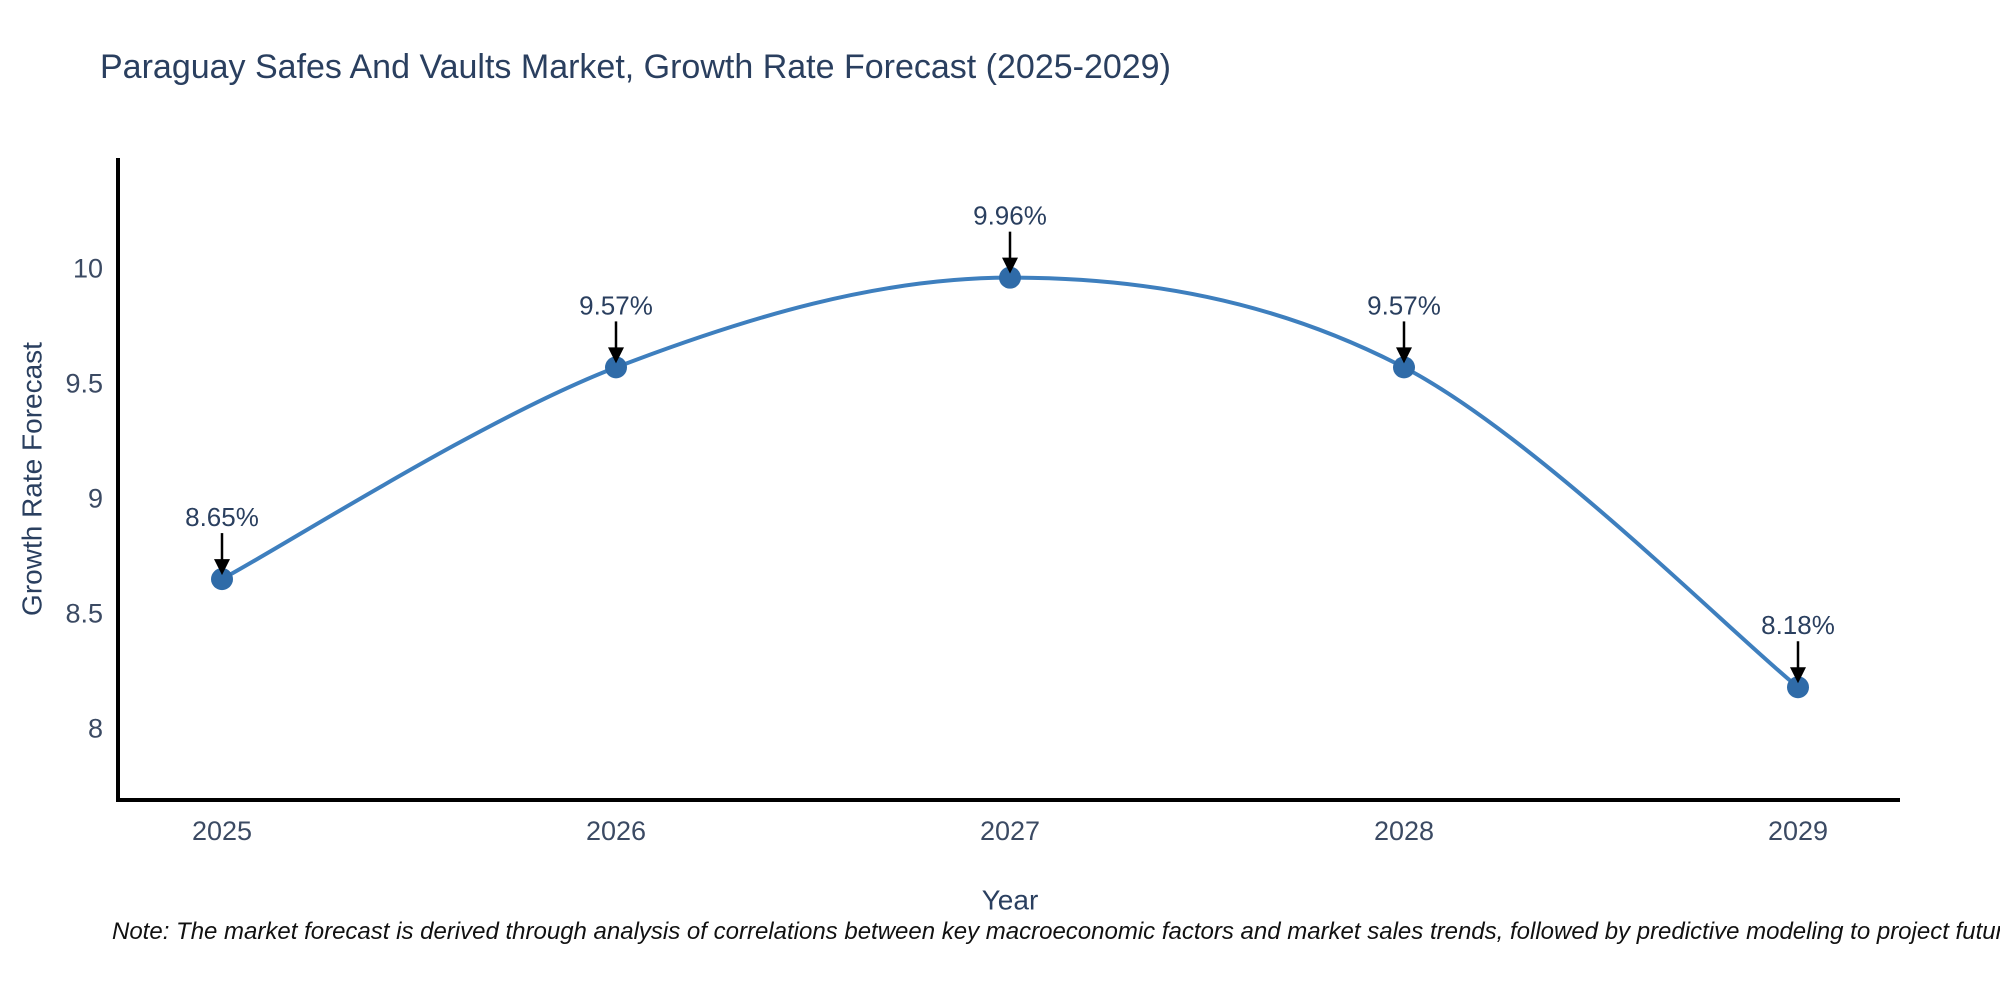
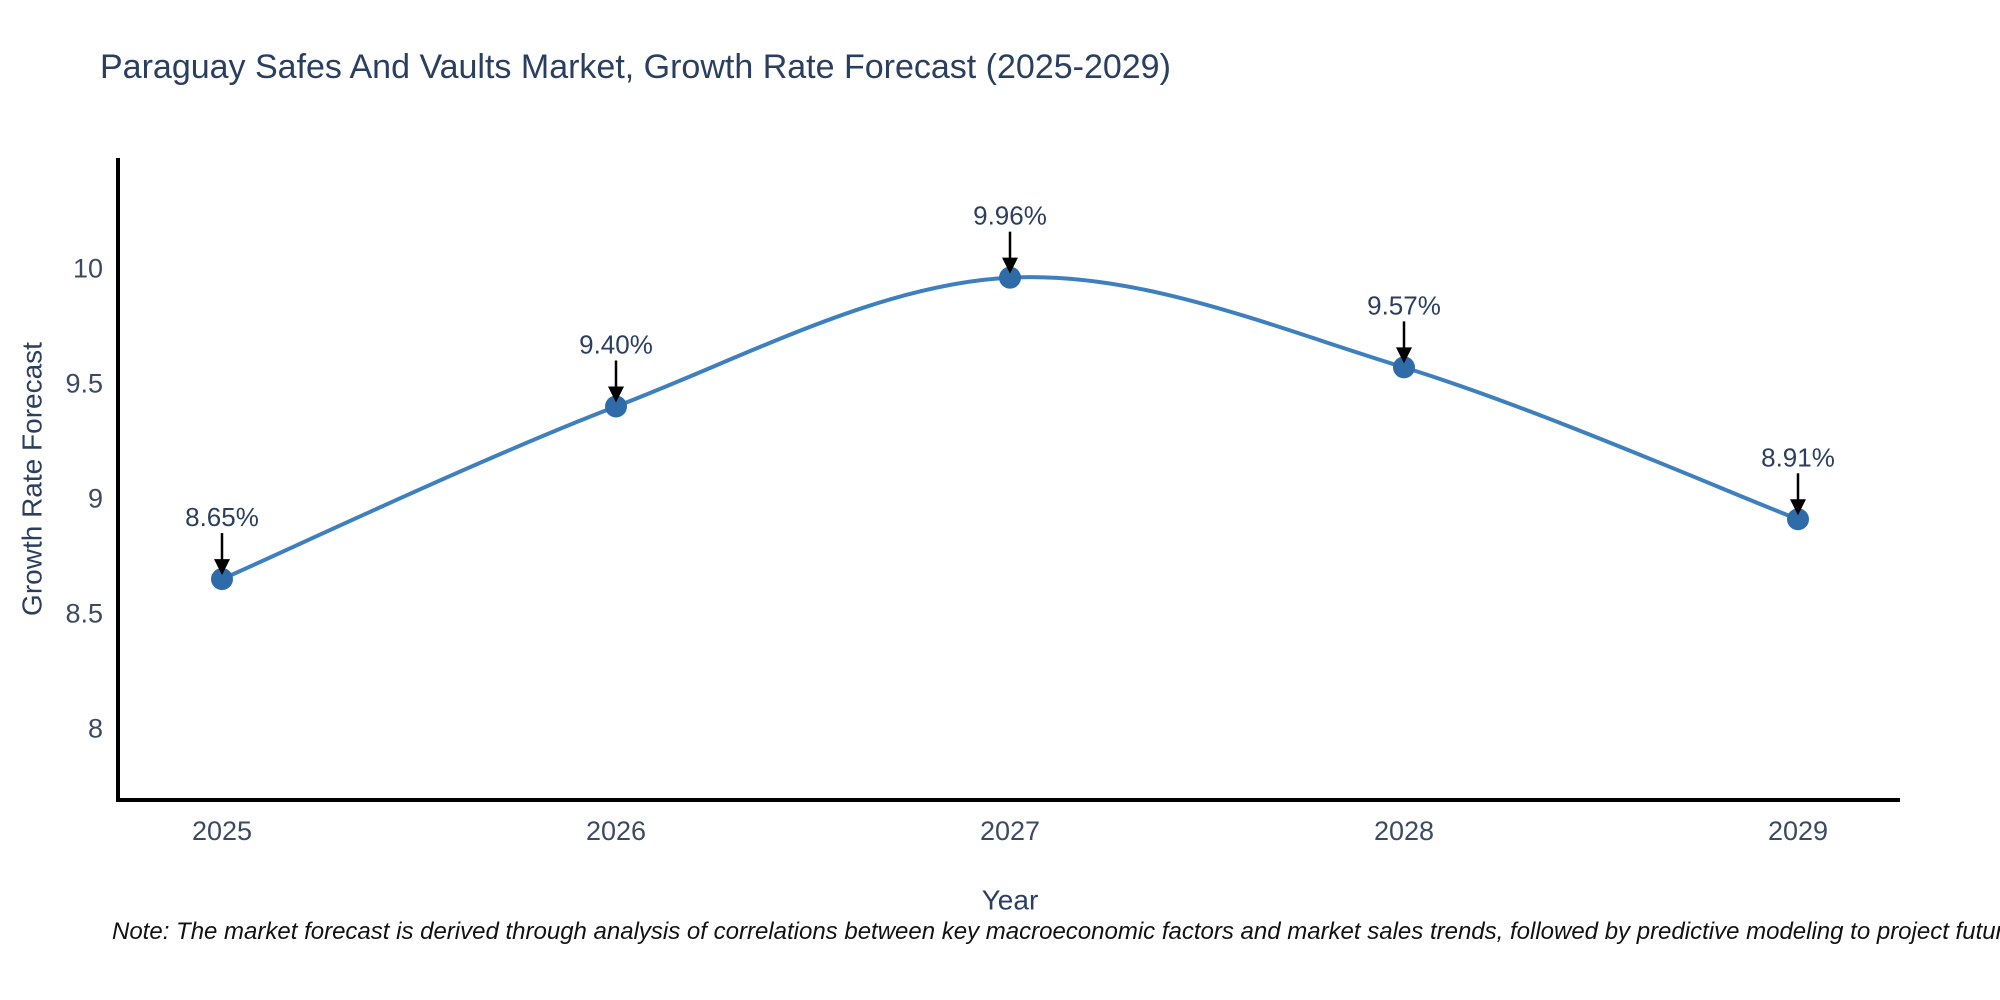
2026: 9.57% -> 9.40%
2029: 8.18% -> 8.91%
